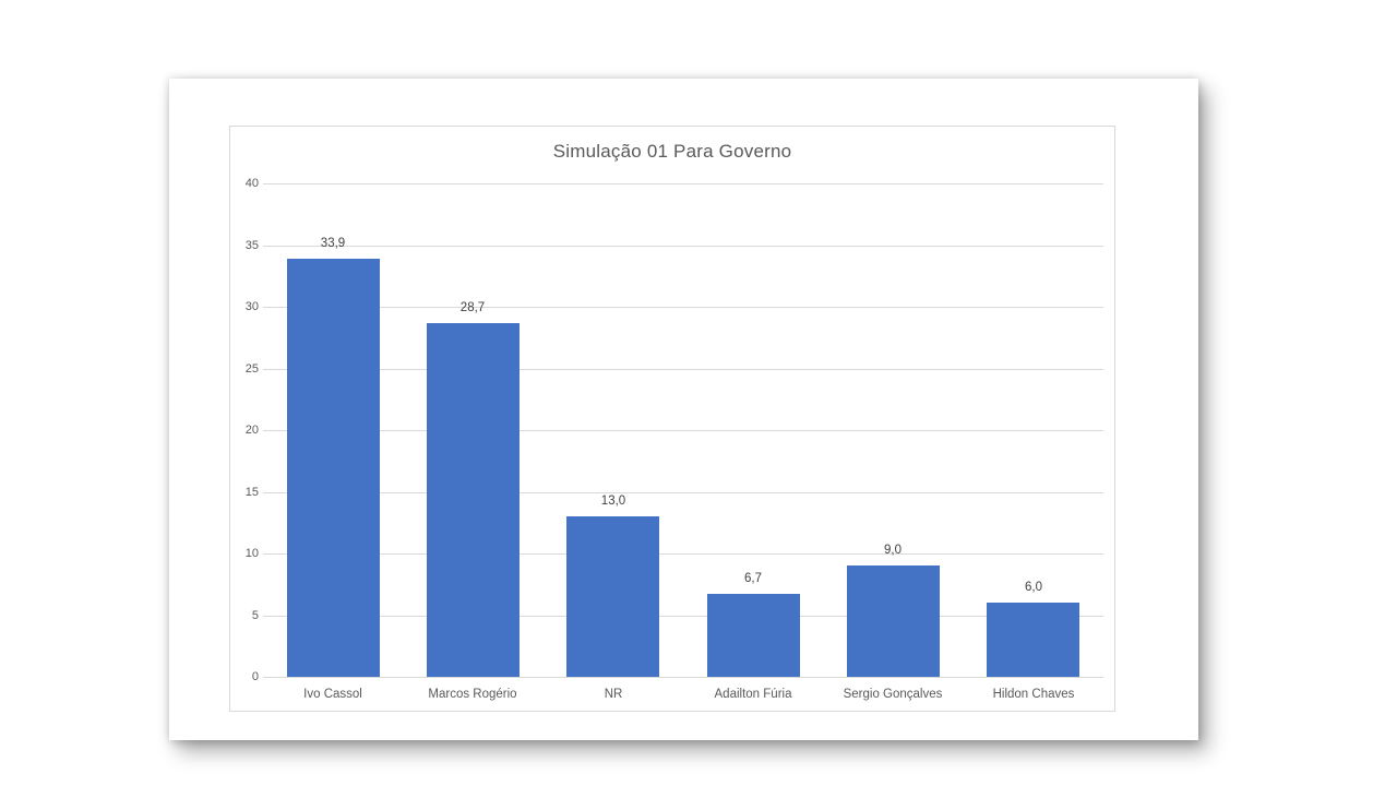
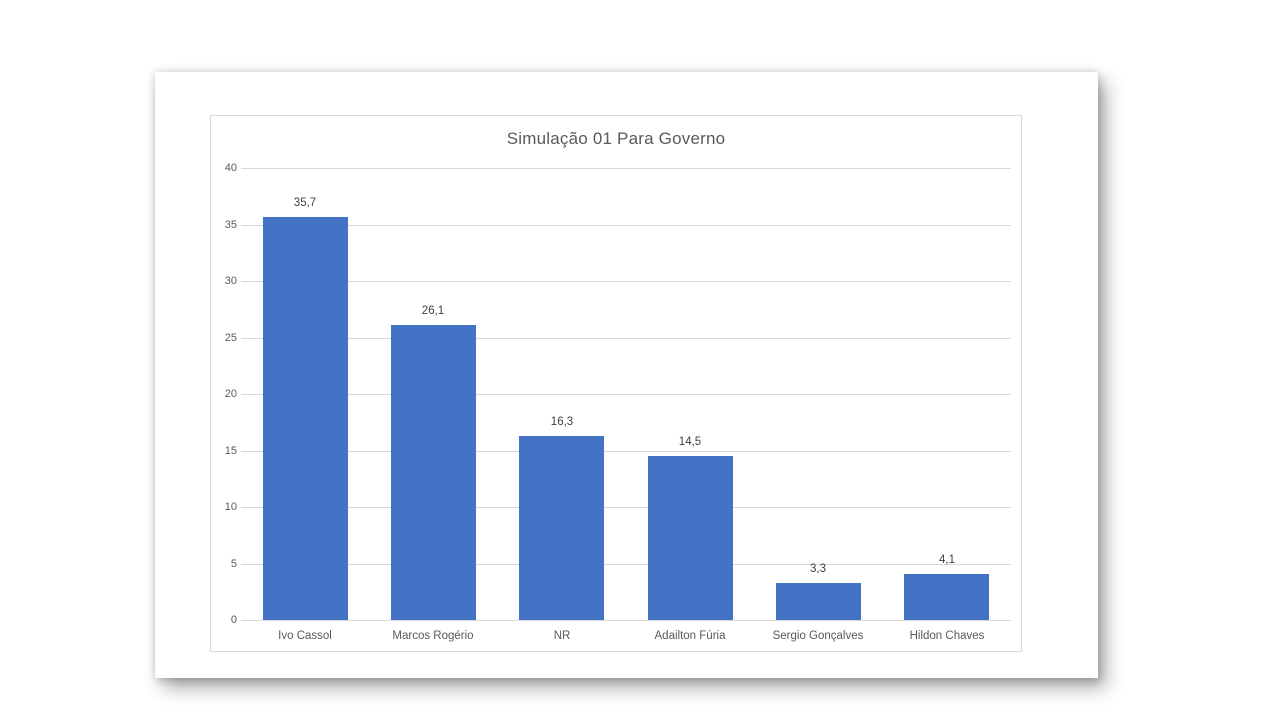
Ivo Cassol: 33,9 -> 35,7
Marcos Rogério: 28,7 -> 26,1
NR: 13,0 -> 16,3
Adailton Fúria: 6,7 -> 14,5
Sergio Gonçalves: 9,0 -> 3,3
Hildon Chaves: 6,0 -> 4,1
